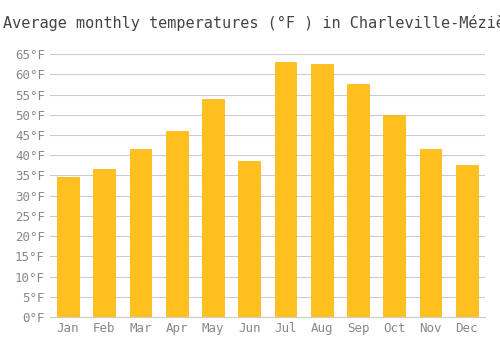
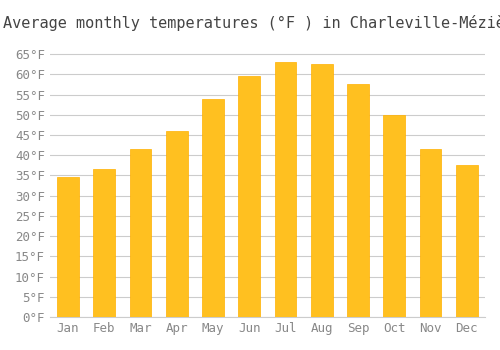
Jun: 38.5°F -> 59.5°F
